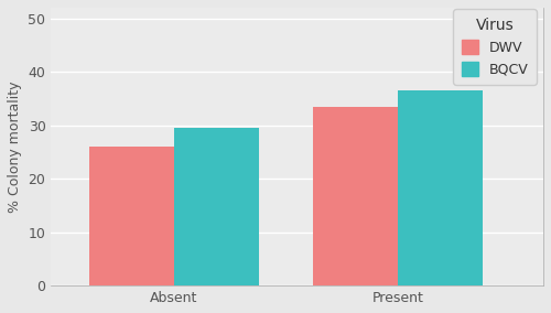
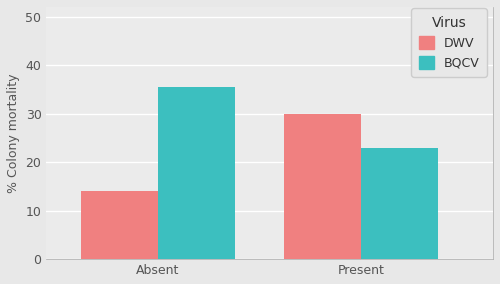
DWV/Absent: 26.0 -> 14.0
BQCV/Absent: 29.5 -> 35.5
DWV/Present: 33.5 -> 30.0
BQCV/Present: 36.5 -> 23.0
